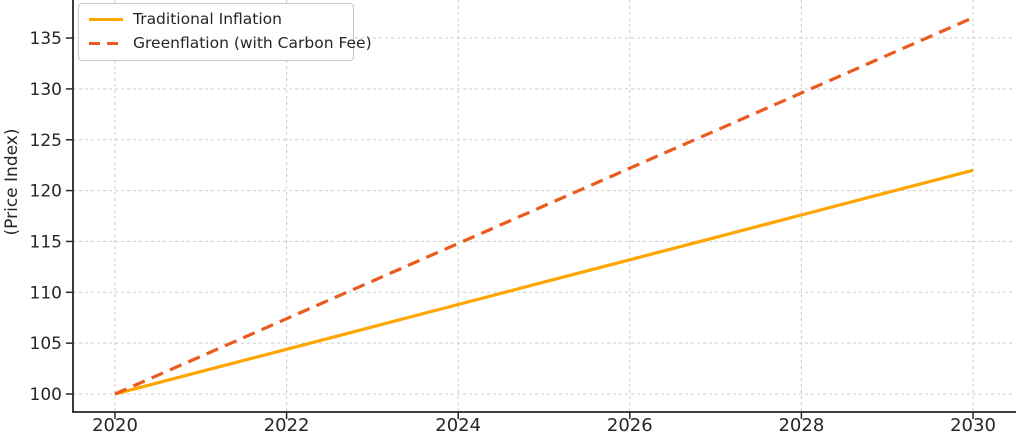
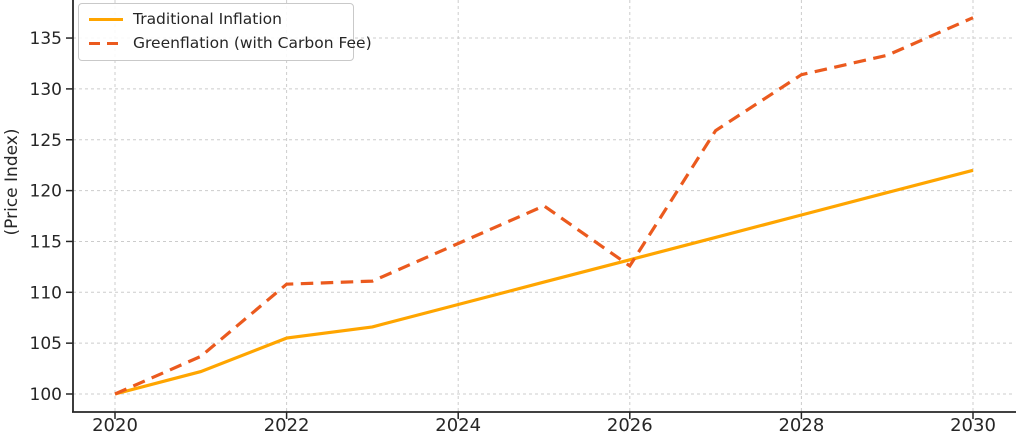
Traditional Inflation/2022: 104.4 -> 105.5
Greenflation (with Carbon Fee)/2022: 107.4 -> 110.8
Greenflation (with Carbon Fee)/2026: 122.2 -> 112.6
Greenflation (with Carbon Fee)/2028: 129.6 -> 131.4
